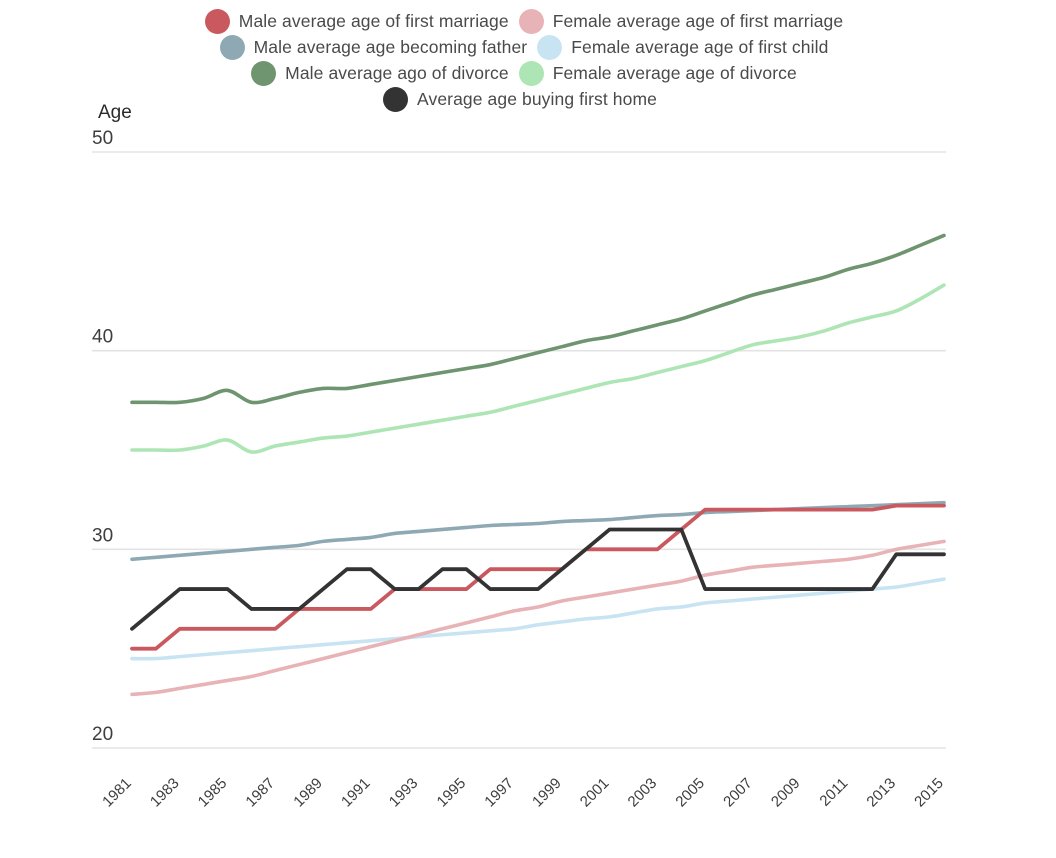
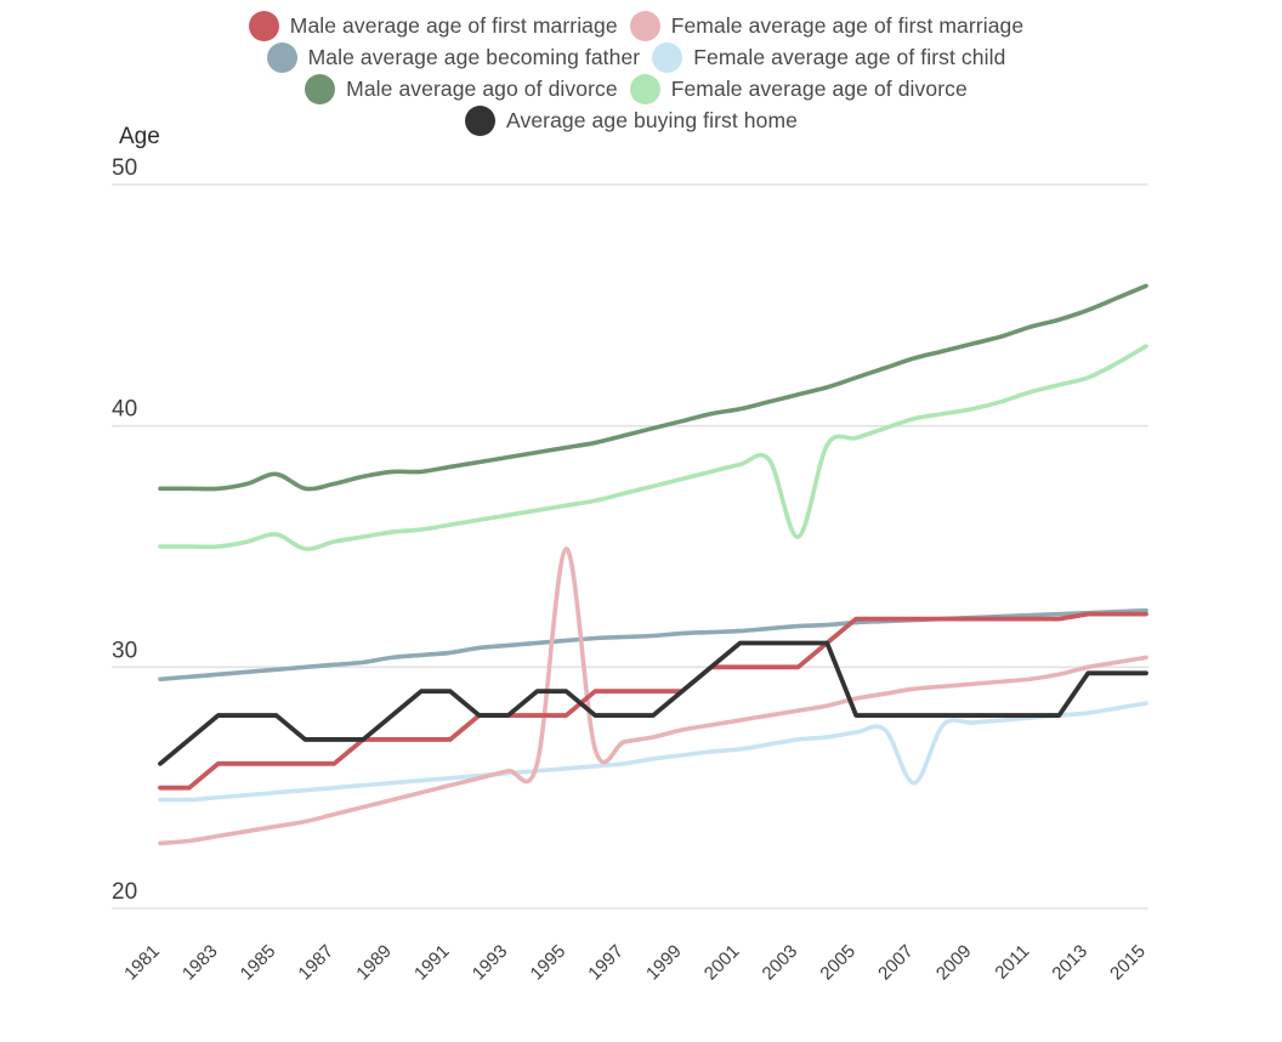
Female average age of first marriage/1995: 26.3 -> 34.9
Female average age of divorce/2003: 38.9 -> 35.4
Female average age of first child/2007: 27.5 -> 25.2
